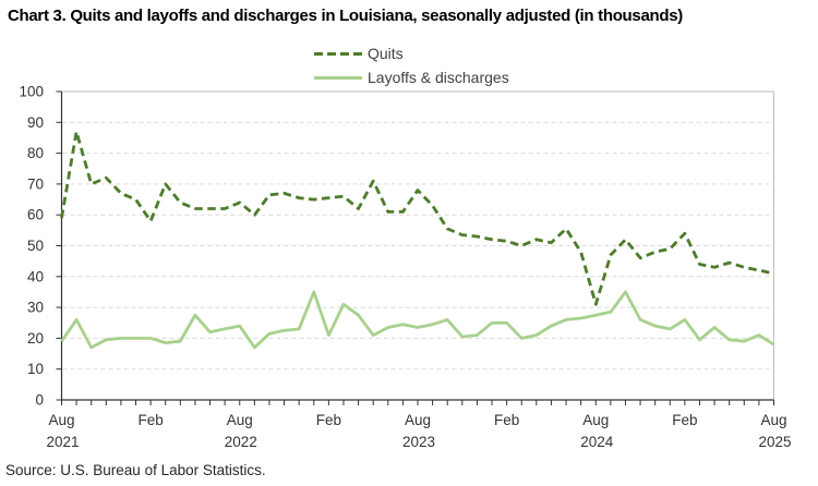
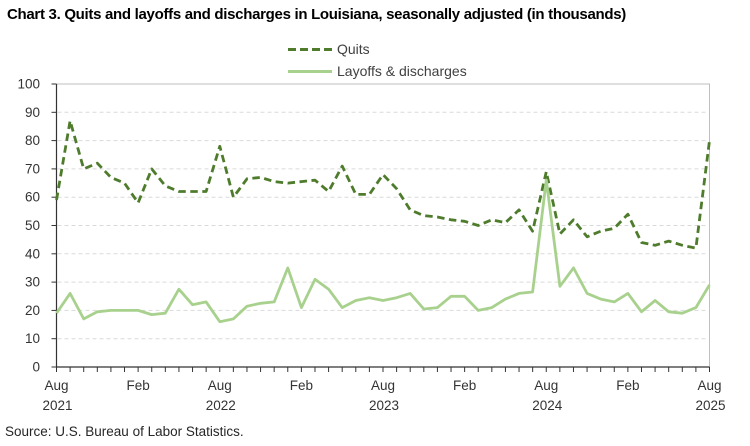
Quits/Aug 2022: 64 -> 78
Layoffs & discharges/Aug 2022: 24 -> 16
Quits/Aug 2024: 31 -> 69
Layoffs & discharges/Aug 2024: 28 -> 66
Quits/Aug 2025: 41 -> 80
Layoffs & discharges/Aug 2025: 18 -> 29
